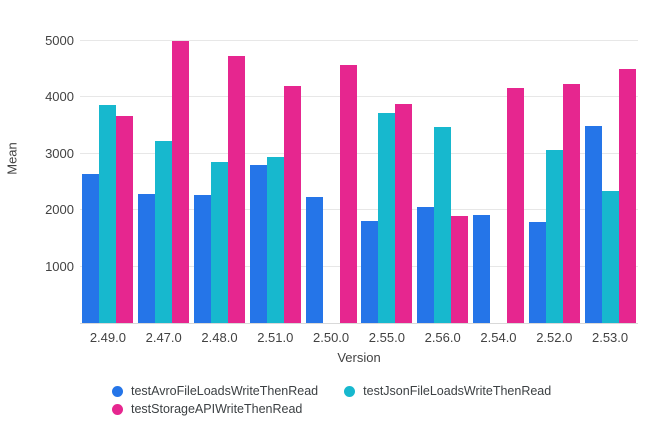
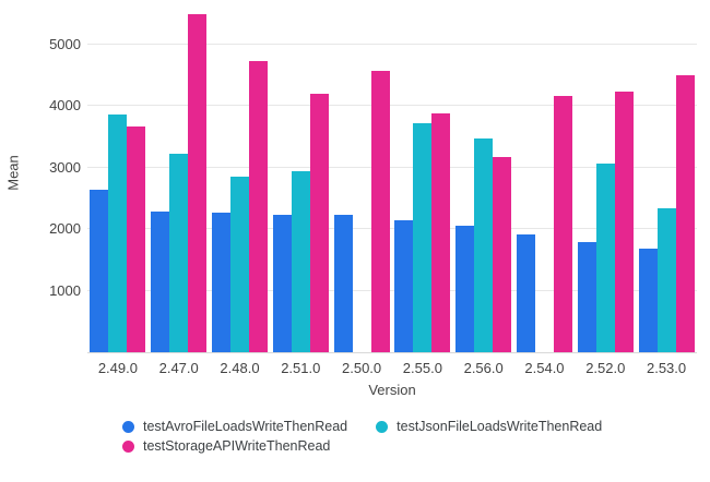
testStorageAPIWriteThenRead/2.47.0: 5000 -> 5500
testAvroFileLoadsWriteThenRead/2.51.0: 2800 -> 2200
testAvroFileLoadsWriteThenRead/2.55.0: 1800 -> 2100
testStorageAPIWriteThenRead/2.56.0: 1900 -> 3200
testAvroFileLoadsWriteThenRead/2.53.0: 3500 -> 1700
